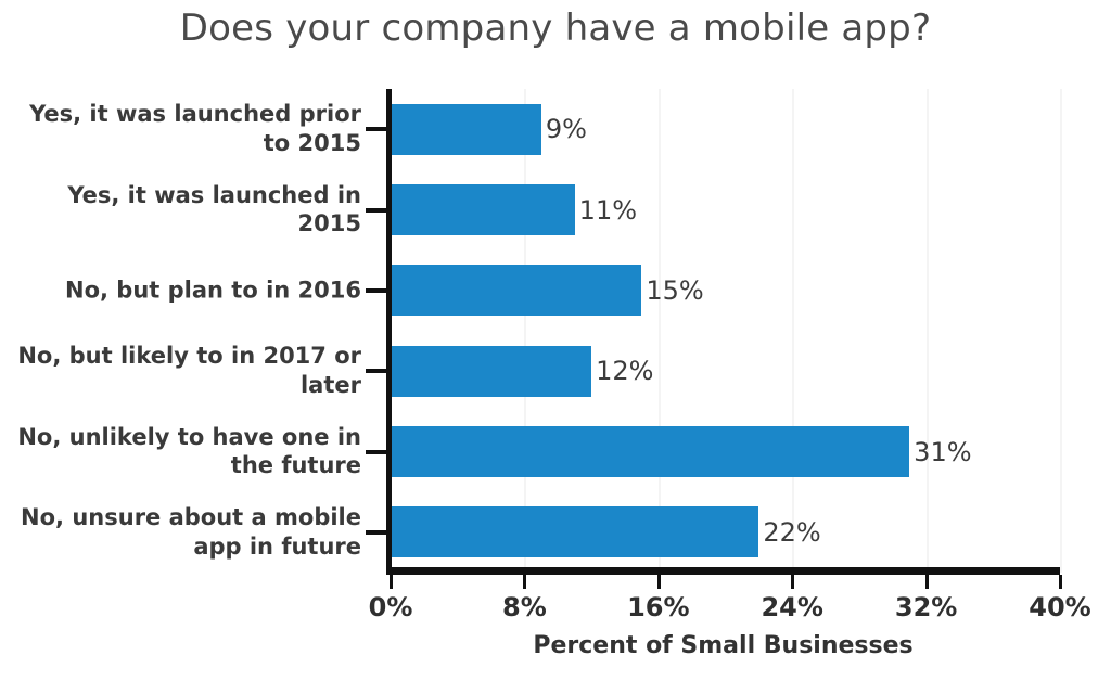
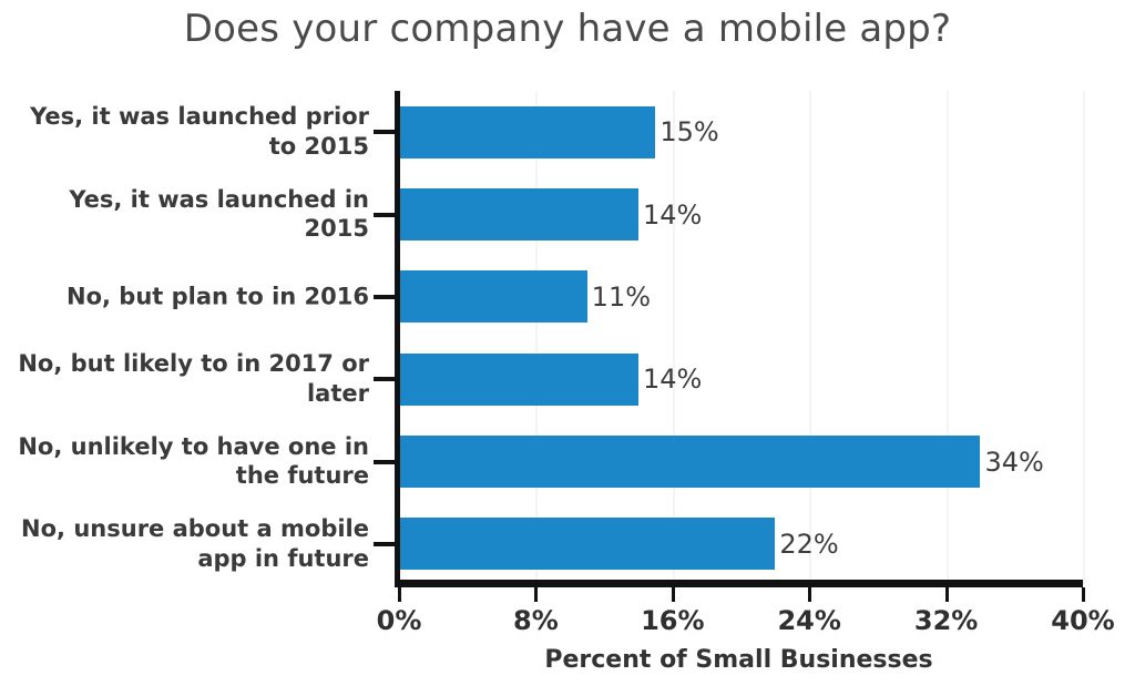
Yes, it was launched prior to 2015: 9% -> 15%
Yes, it was launched in 2015: 11% -> 14%
No, but plan to in 2016: 15% -> 11%
No, but likely to in 2017 or later: 12% -> 14%
No, unlikely to have one in the future: 31% -> 34%
